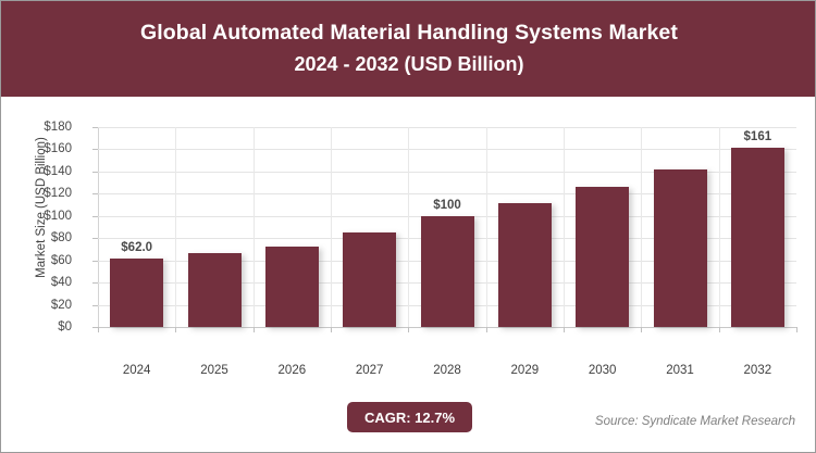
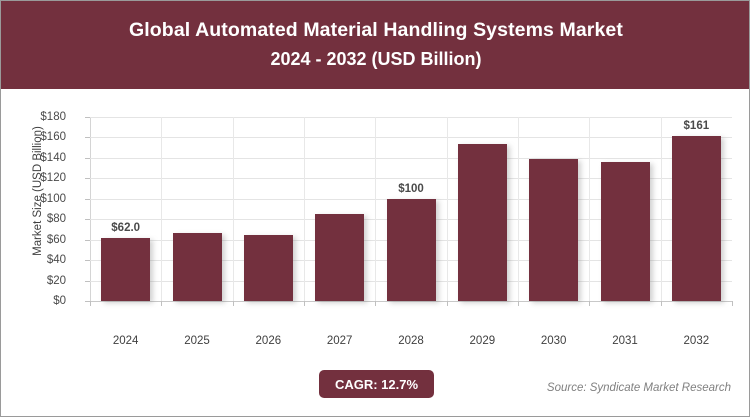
2026: $72 -> $65
2029: $112 -> $154
2030: $126 -> $139
2031: $142 -> $136
